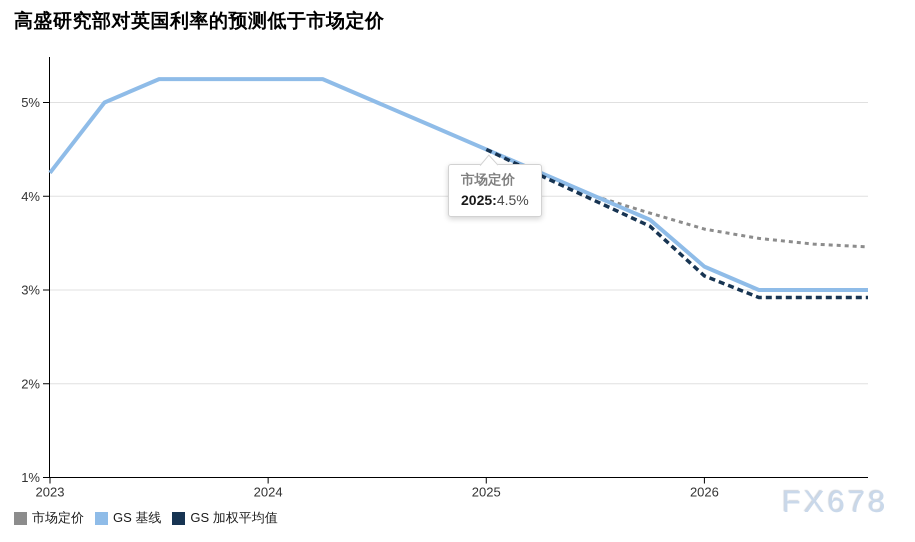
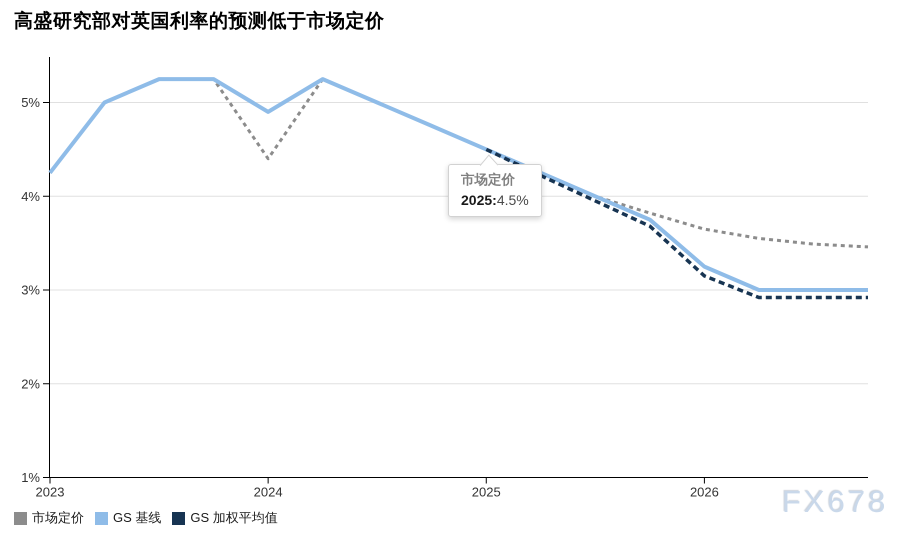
市场定价/2024: 5.2% -> 4.4%
GS 基线/2024: 5.2% -> 4.9%
